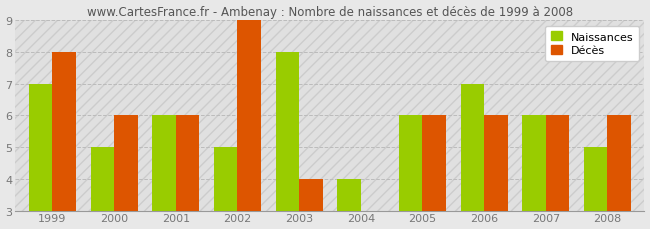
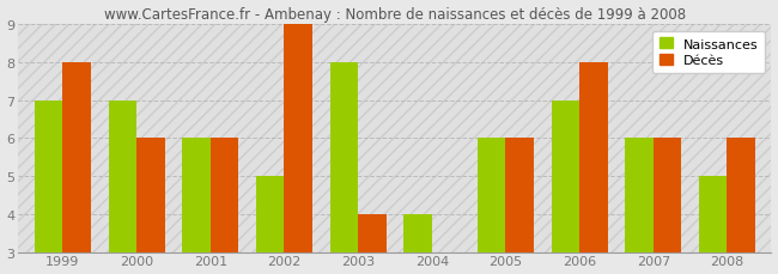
Naissances/2000: 5 -> 7
Décès/2006: 6 -> 8
